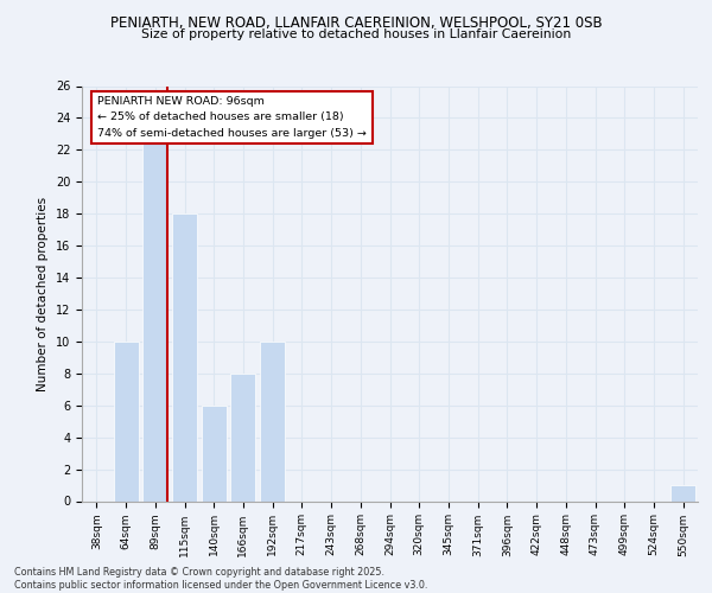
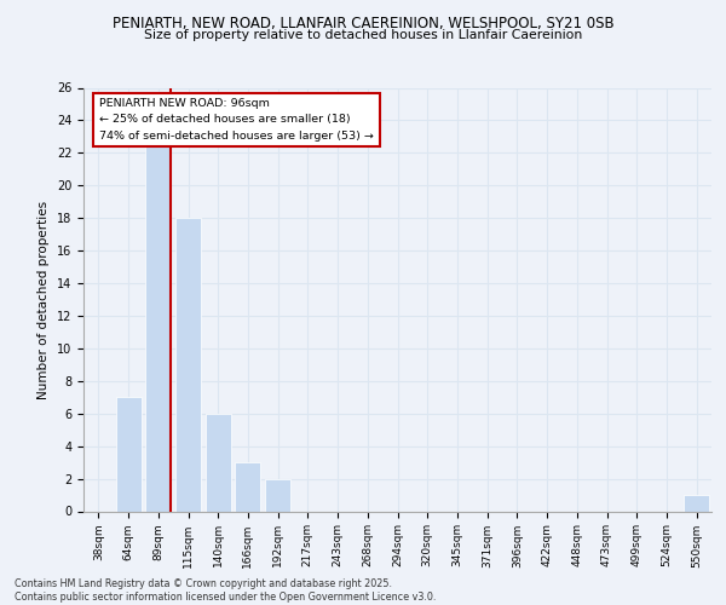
64sqm: 10 -> 7
166sqm: 8 -> 3
192sqm: 10 -> 2
